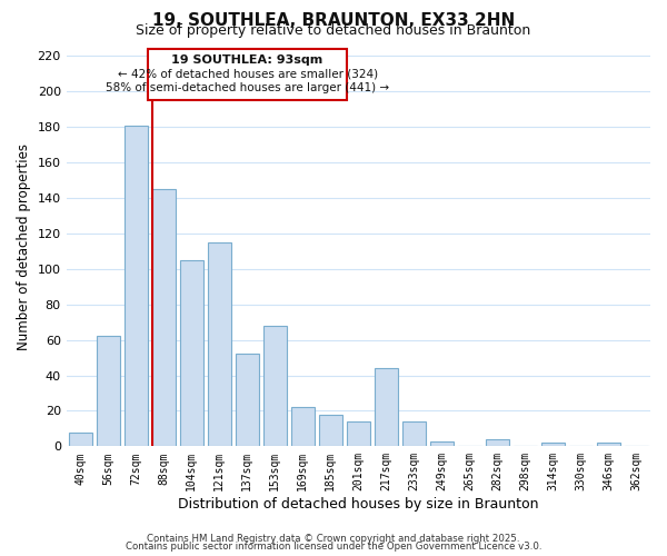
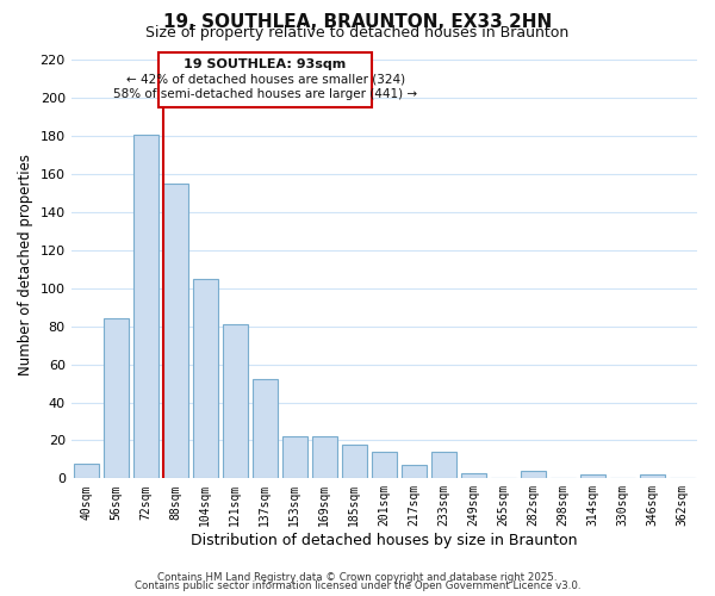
56sqm: 62 -> 84
88sqm: 145 -> 155
121sqm: 115 -> 81
153sqm: 68 -> 22
217sqm: 44 -> 7
